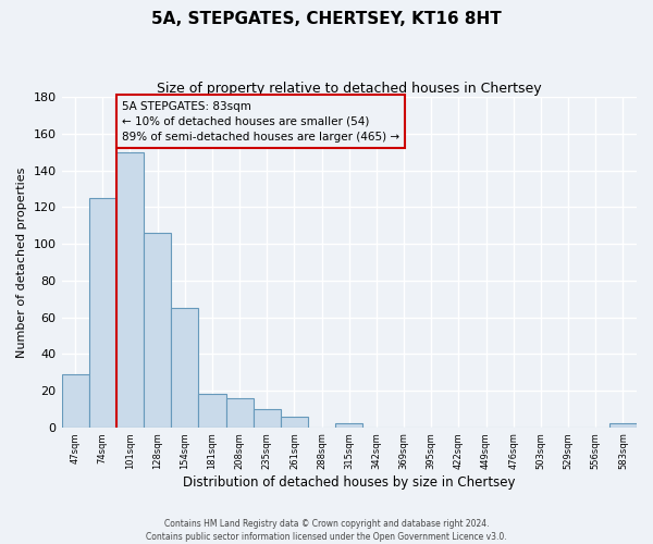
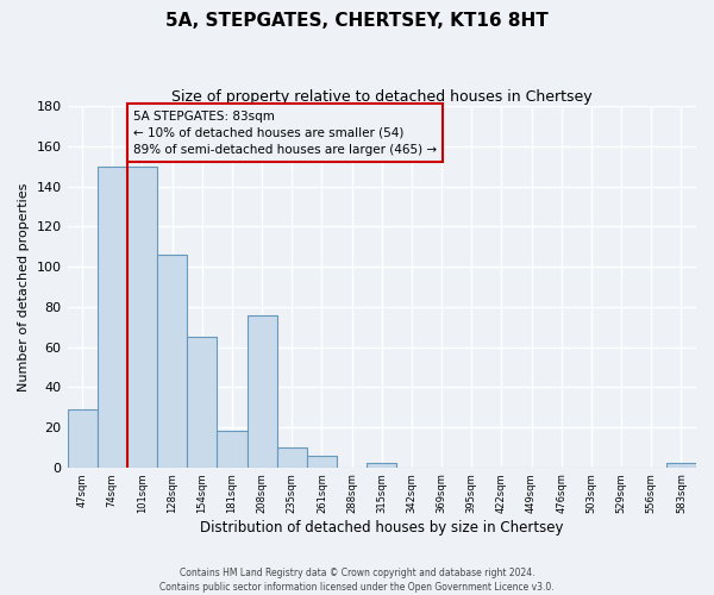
74sqm: 125 -> 150
208sqm: 16 -> 76
